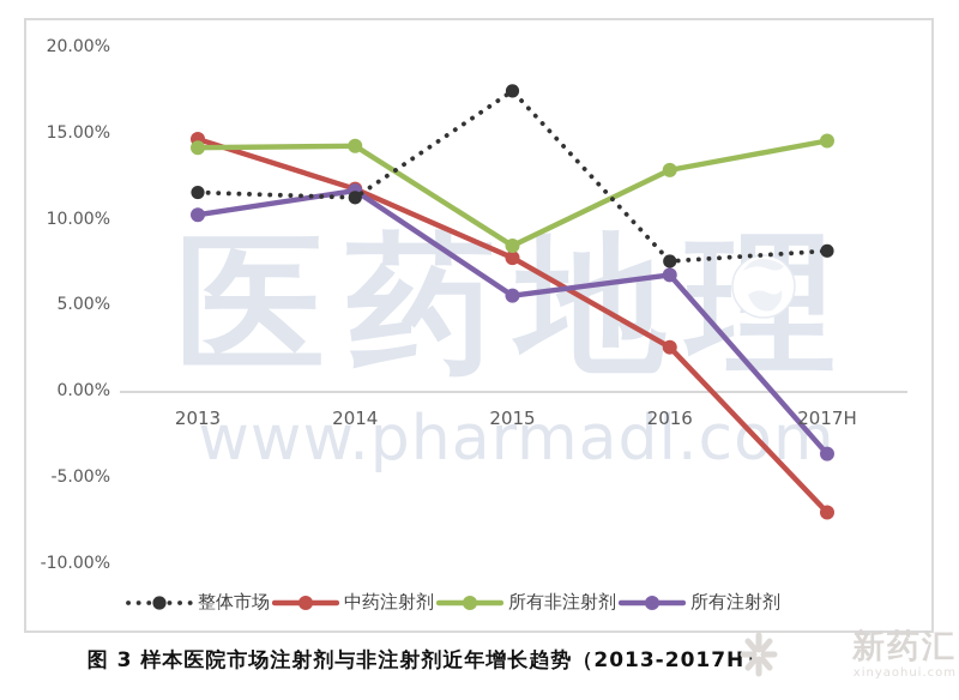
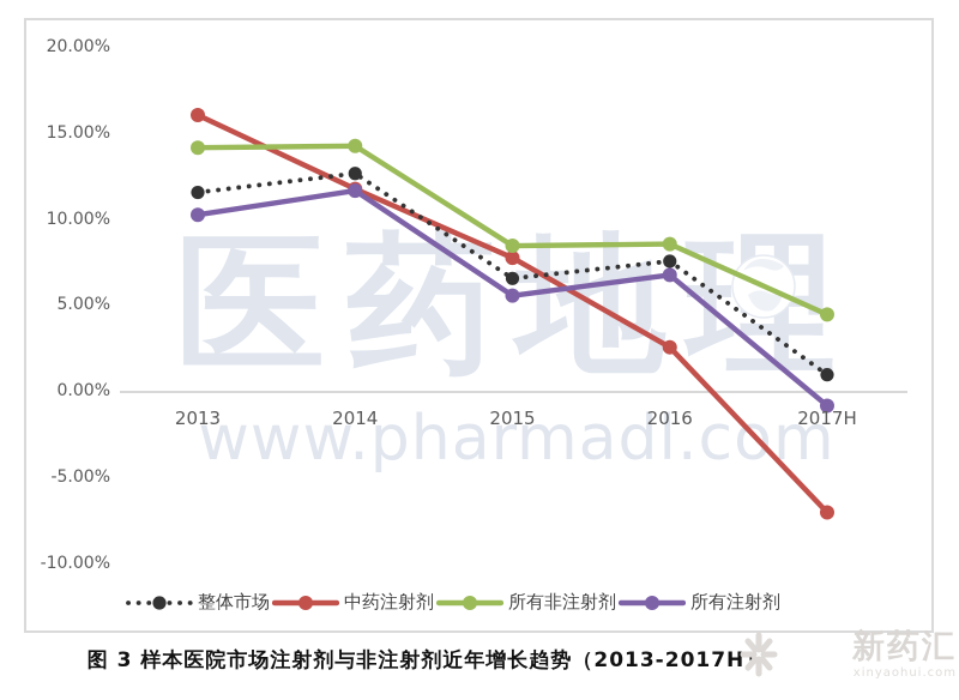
中药注射剂/2013: 14.7% -> 16.1%
整体市场/2014: 11.3% -> 12.7%
整体市场/2015: 17.5% -> 6.6%
所有非注射剂/2016: 12.9% -> 8.6%
整体市场/2017H: 8.2% -> 1.0%
所有非注射剂/2017H: 14.6% -> 4.5%
所有注射剂/2017H: -3.6% -> -0.8%
